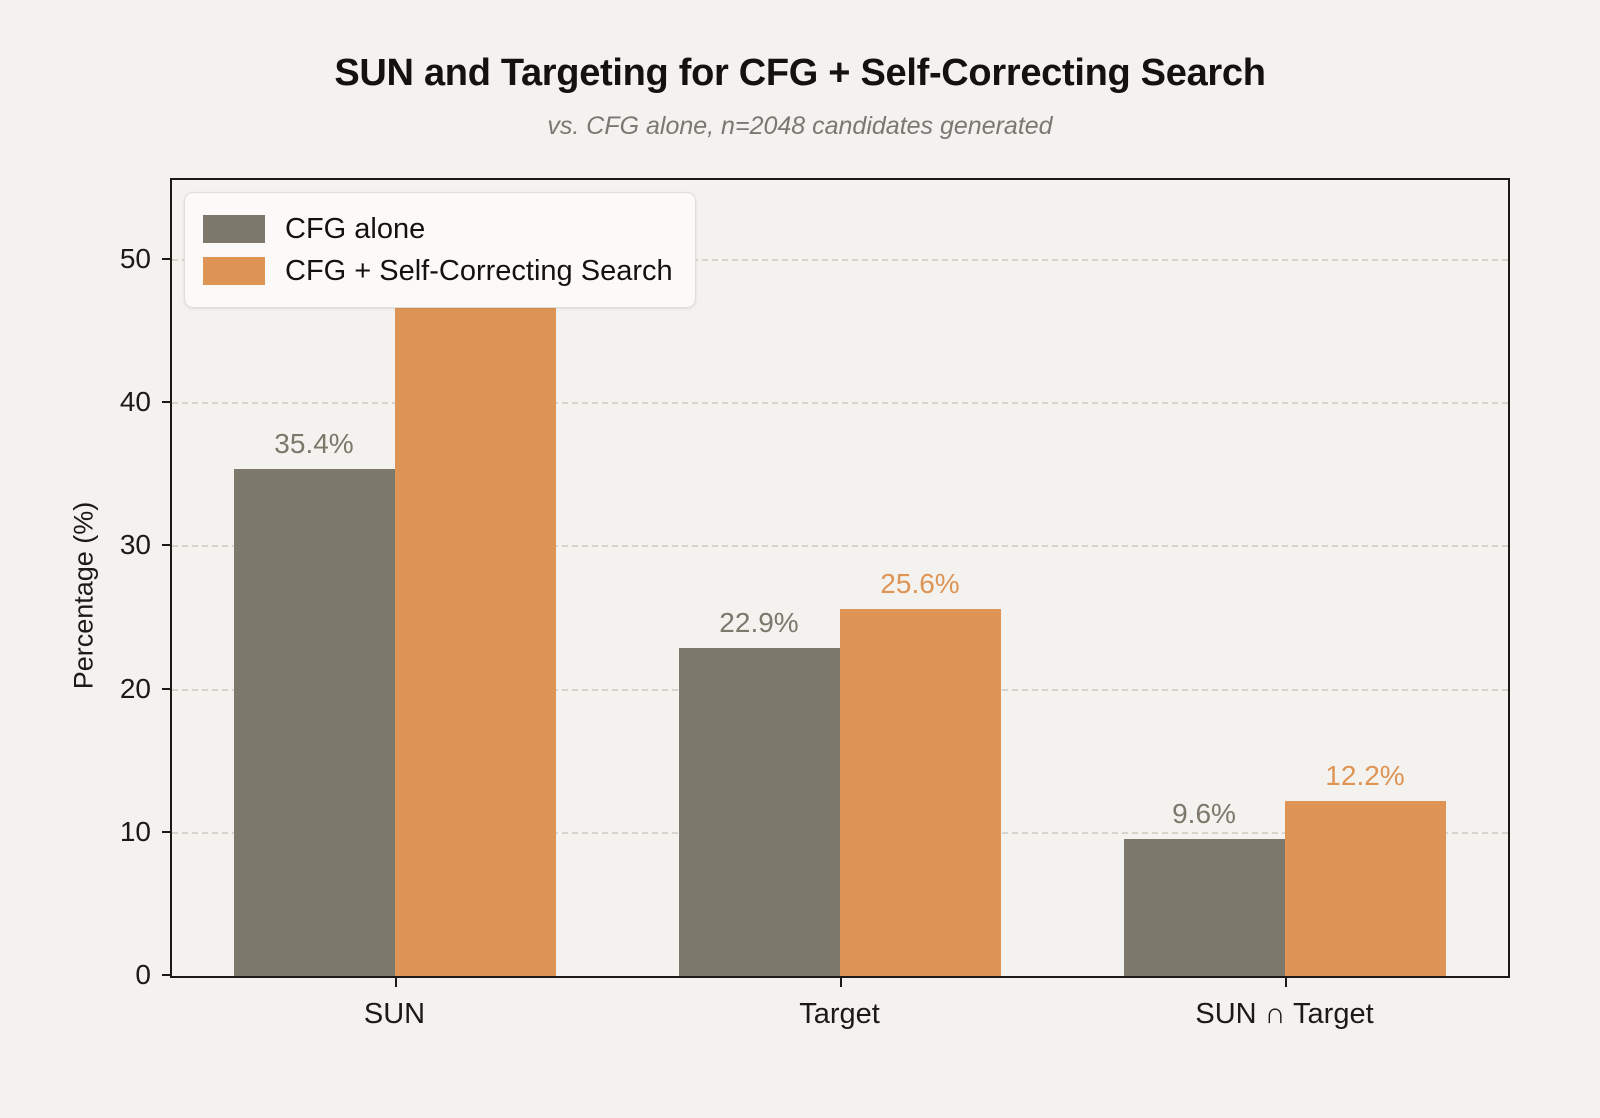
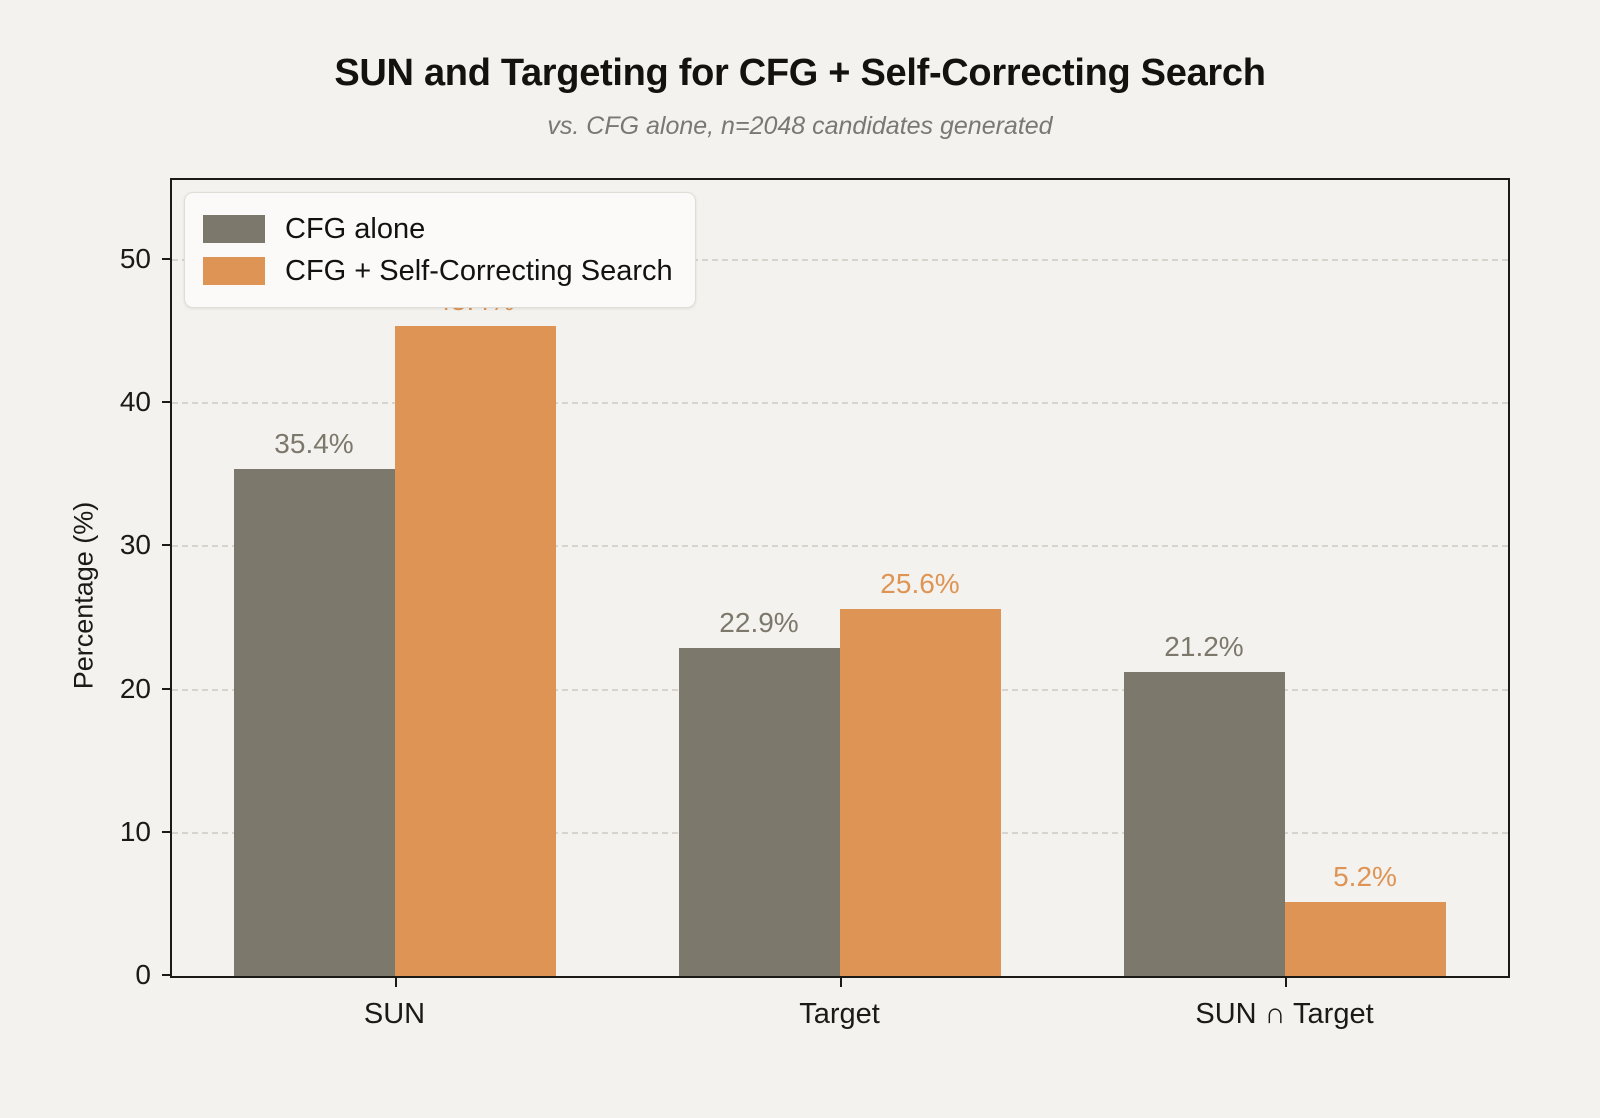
CFG + Self-Correcting Search/SUN: 47.3% -> 45.4%
CFG alone/SUN ∩ Target: 9.6% -> 21.2%
CFG + Self-Correcting Search/SUN ∩ Target: 12.2% -> 5.2%
